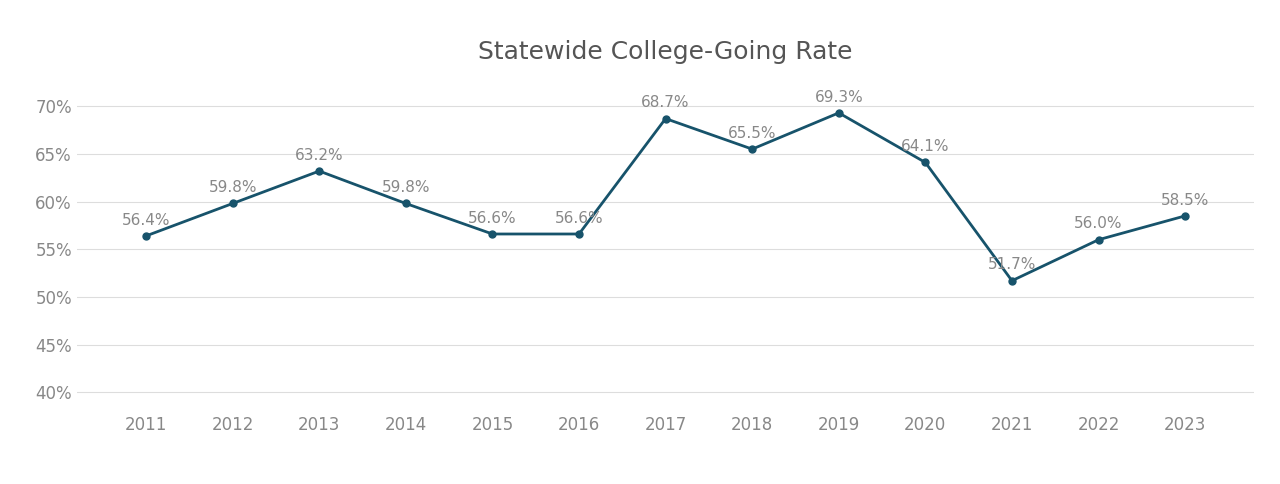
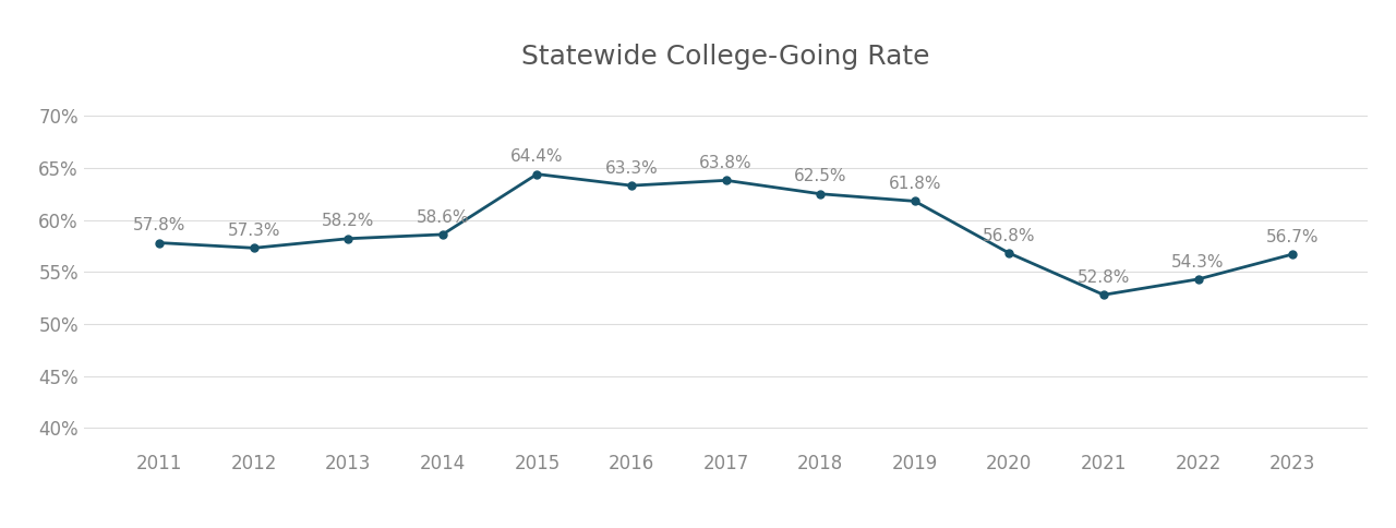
2011: 56.4% -> 57.8%
2012: 59.8% -> 57.3%
2013: 63.2% -> 58.2%
2014: 59.8% -> 58.6%
2015: 56.6% -> 64.4%
2016: 56.6% -> 63.3%
2017: 68.7% -> 63.8%
2018: 65.5% -> 62.5%
2019: 69.3% -> 61.8%
2020: 64.1% -> 56.8%
2021: 51.7% -> 52.8%
2022: 56.0% -> 54.3%
2023: 58.5% -> 56.7%
